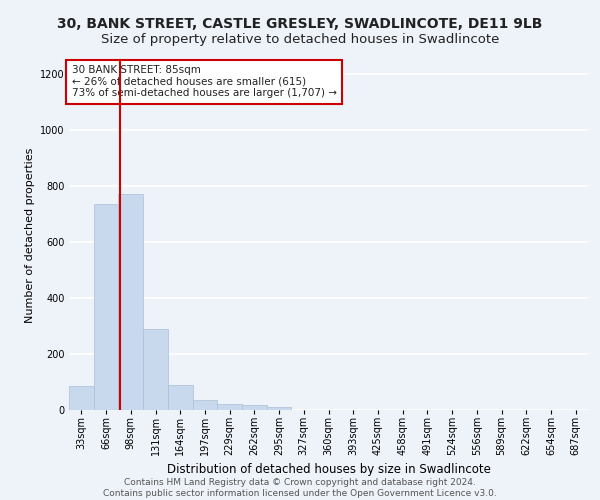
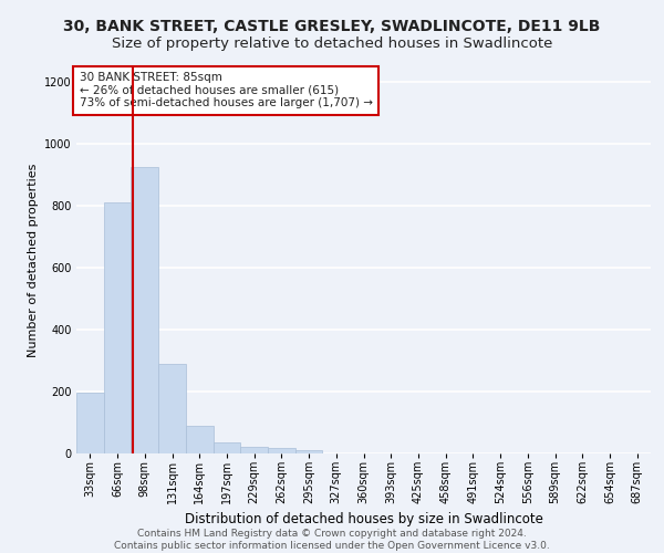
33sqm: 85 -> 195
66sqm: 735 -> 810
98sqm: 770 -> 925
